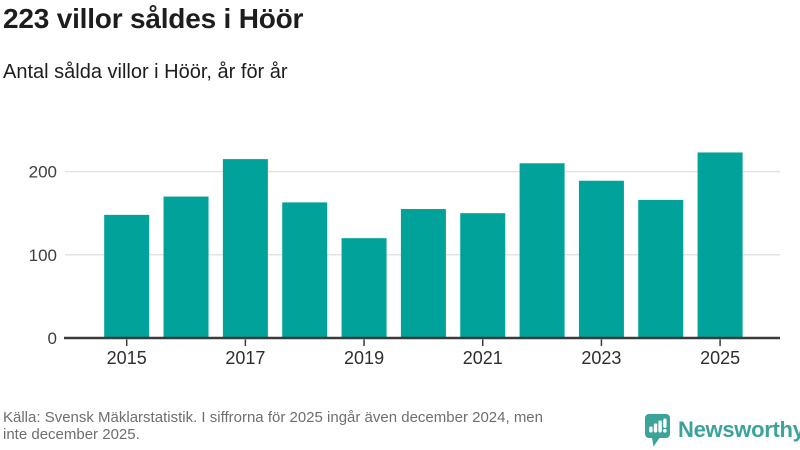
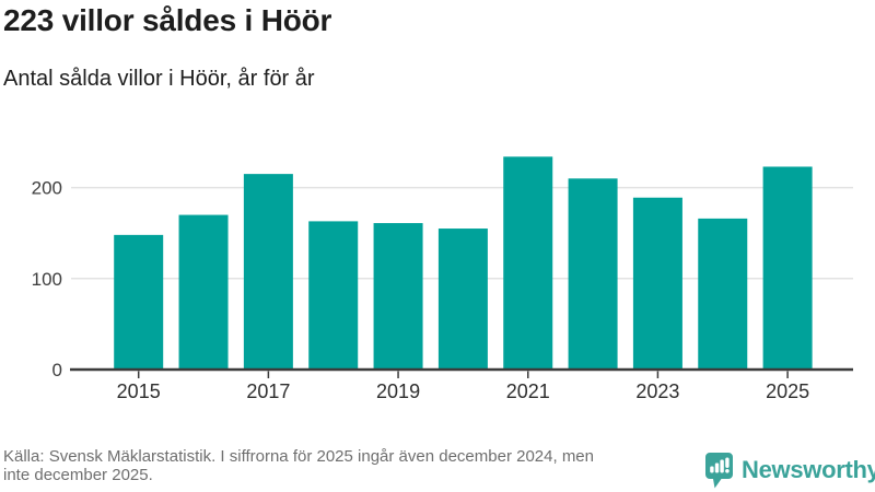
2019: 120 -> 160
2021: 150 -> 230
